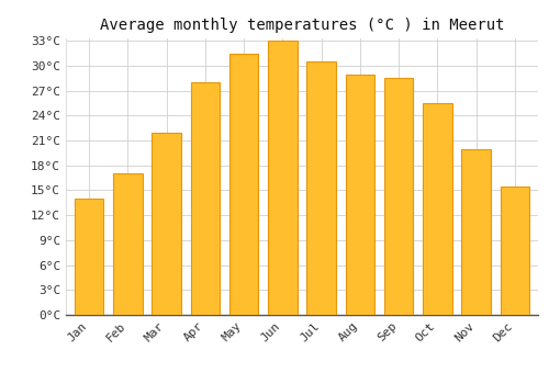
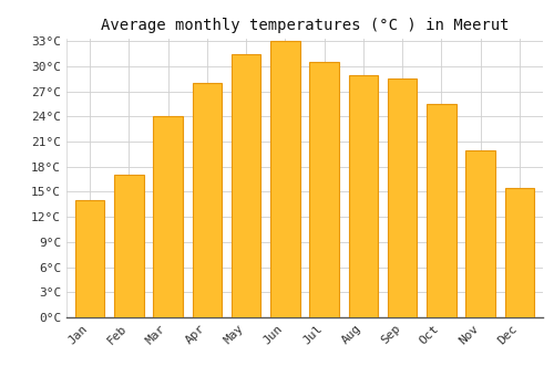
Mar: 22.0°C -> 24.0°C
